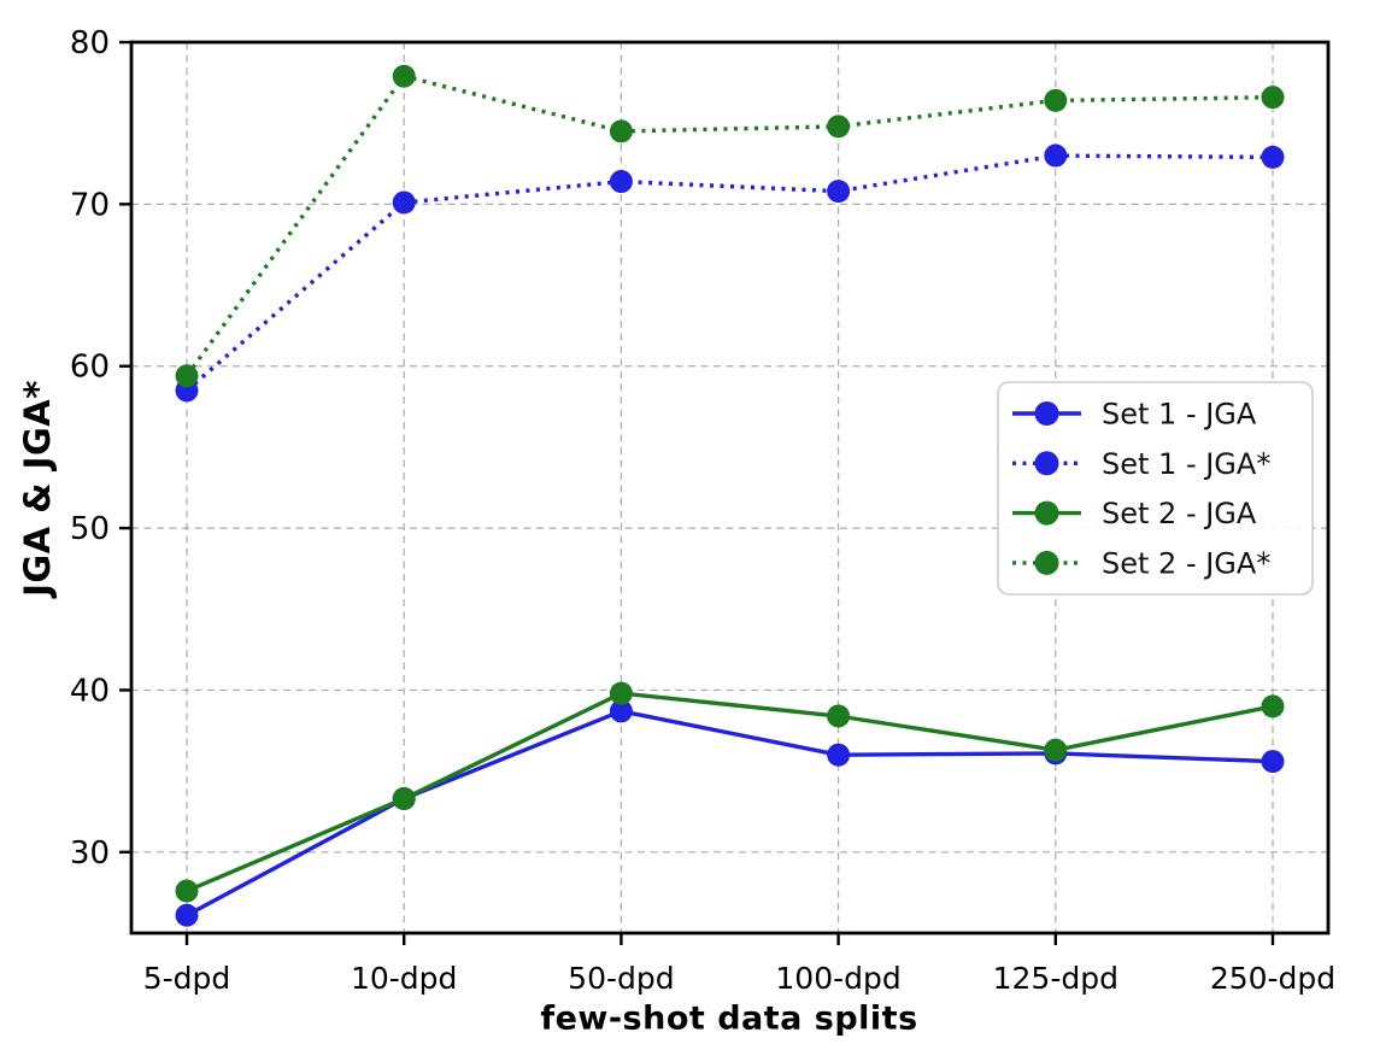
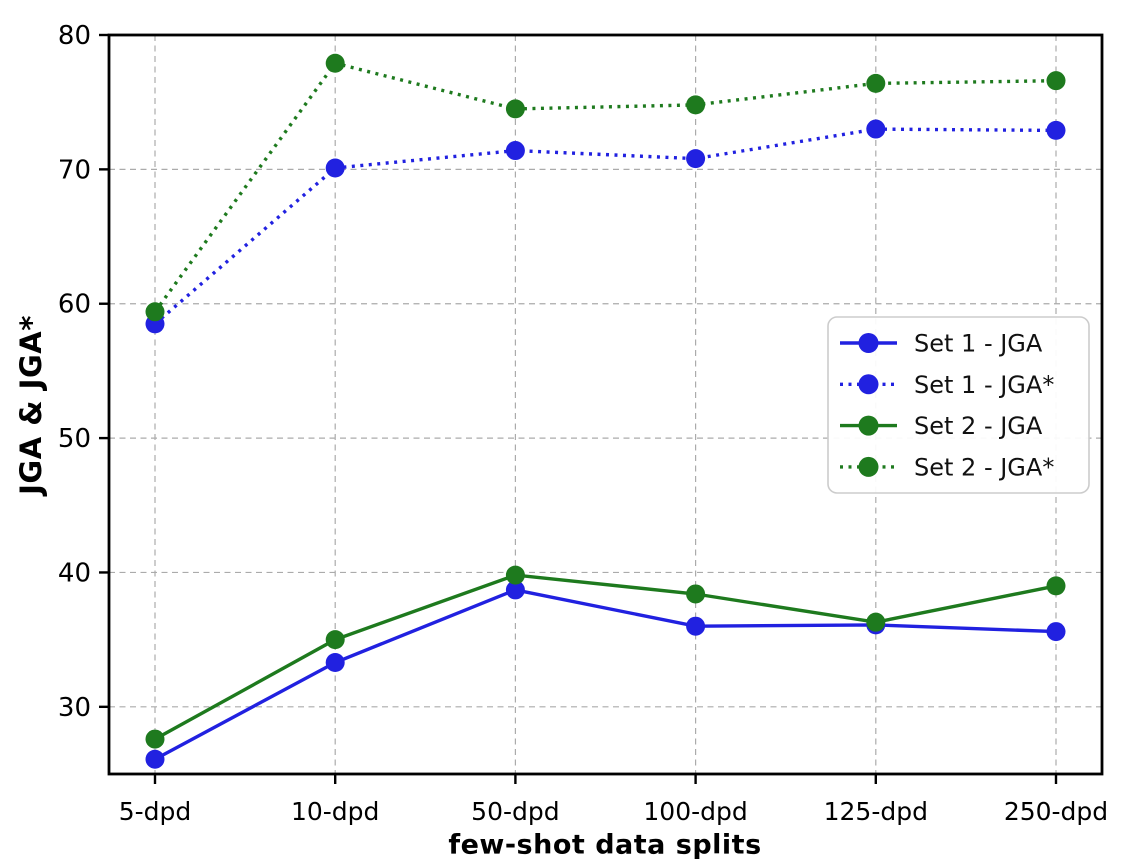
Set 2 - JGA/10-dpd: 33.3 -> 35.0
